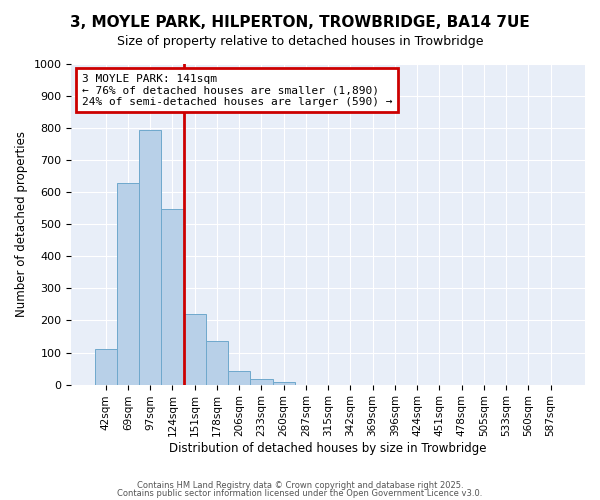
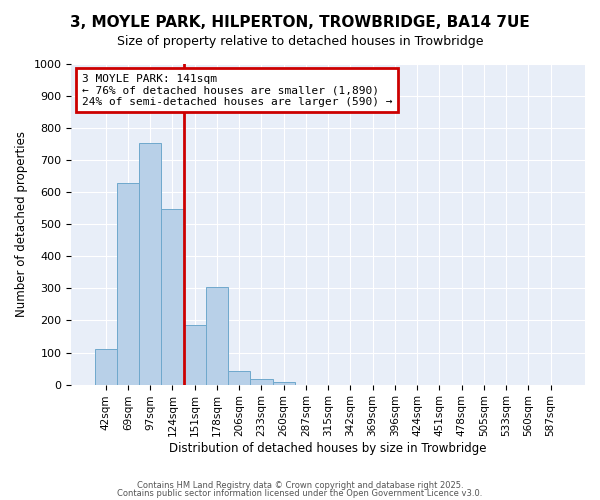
97sqm: 795 -> 755
151sqm: 220 -> 185
178sqm: 135 -> 305
